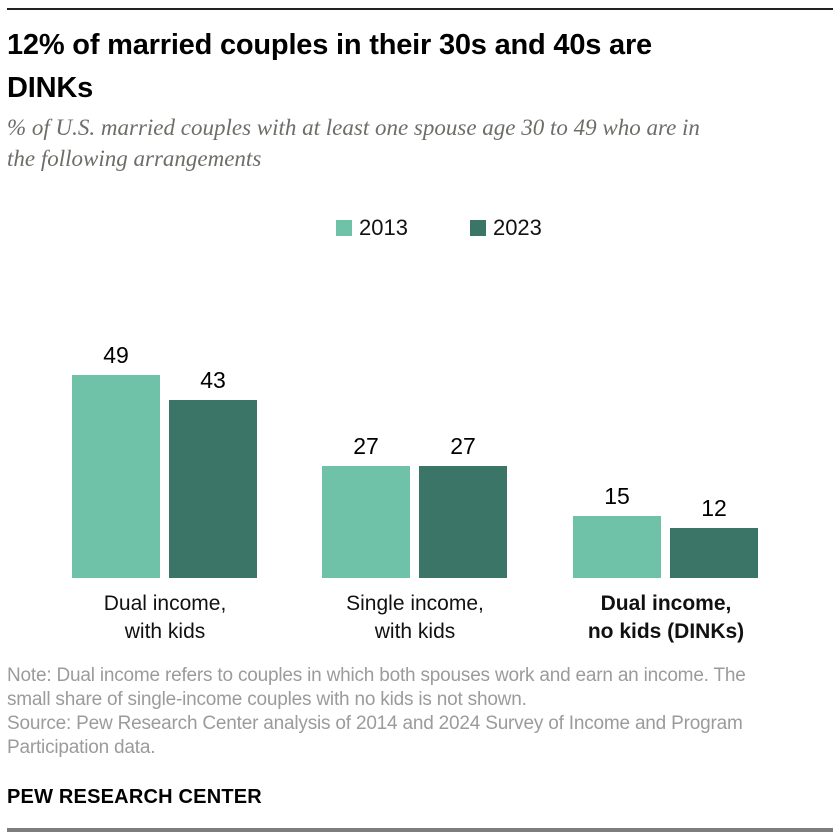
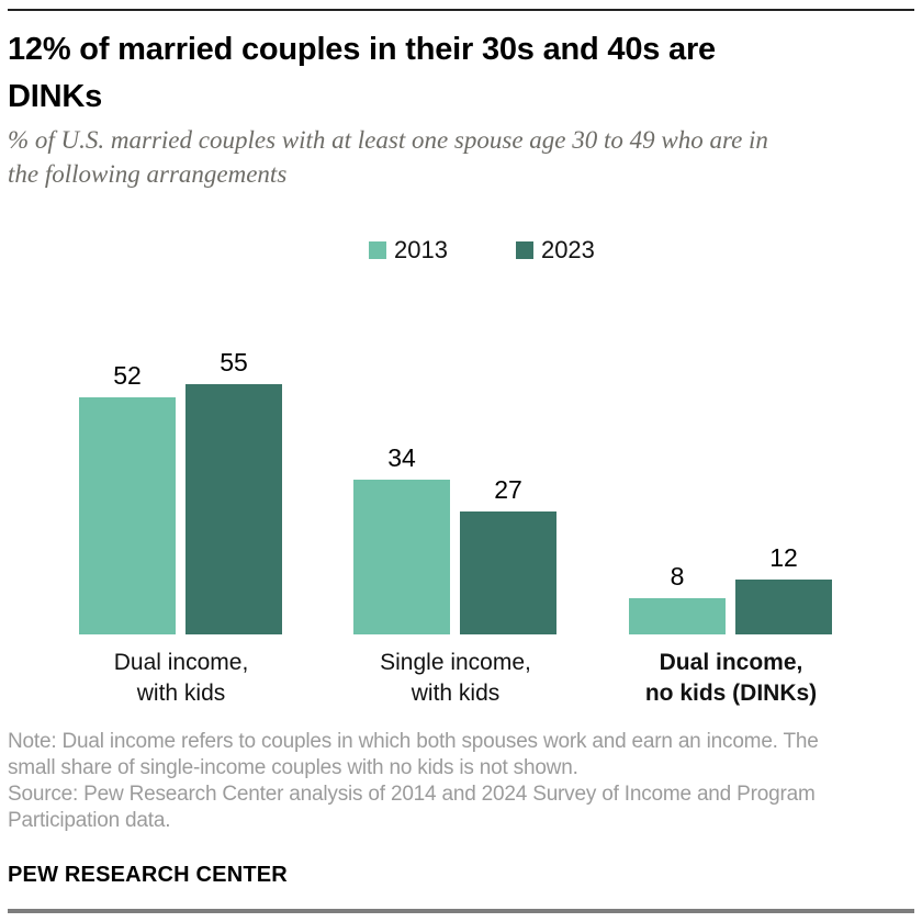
2013/Dual income, with kids: 49 -> 52
2023/Dual income, with kids: 43 -> 55
2013/Single income, with kids: 27 -> 34
2013/Dual income, no kids (DINKs): 15 -> 8
